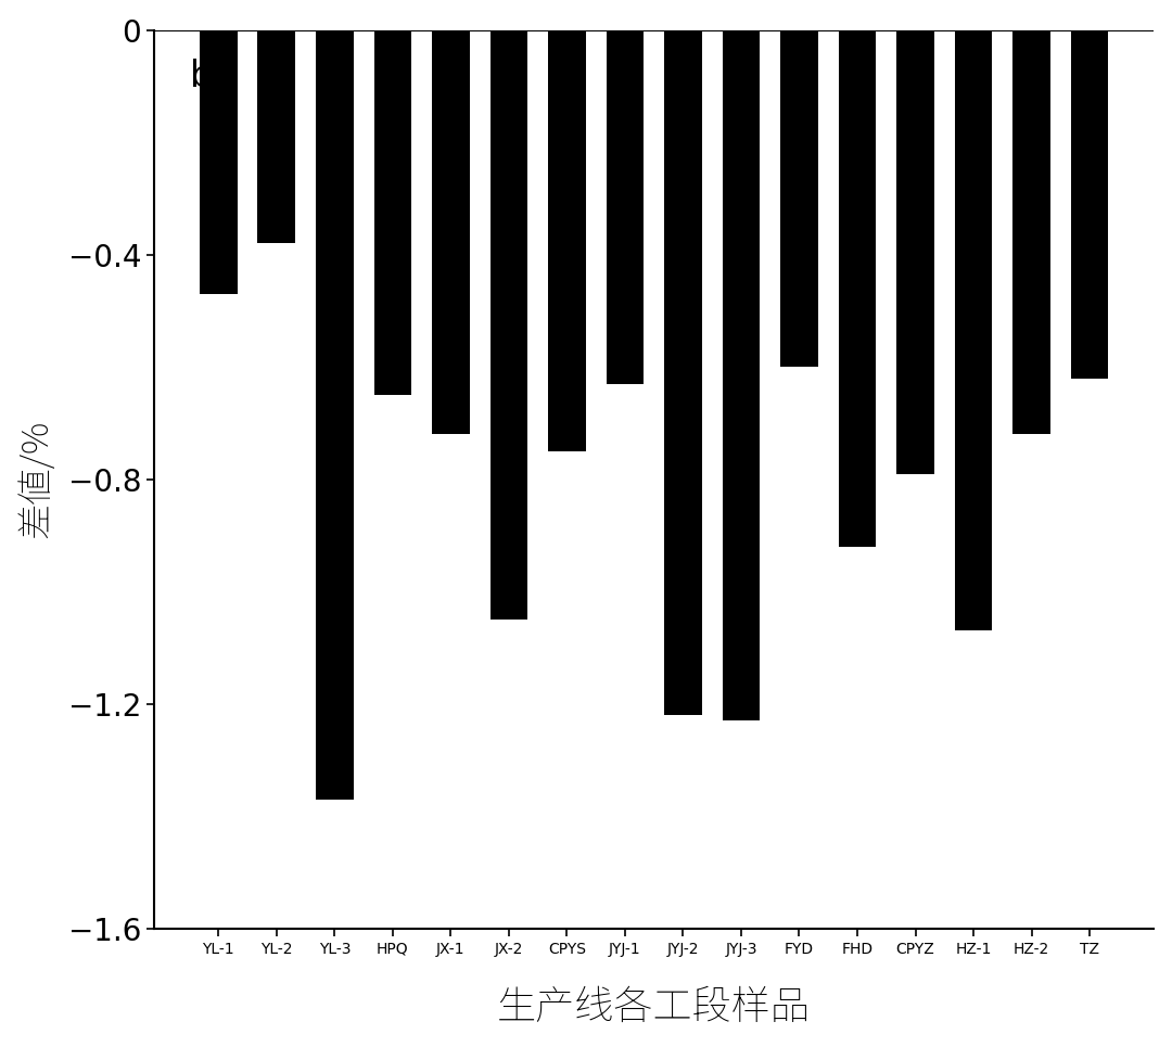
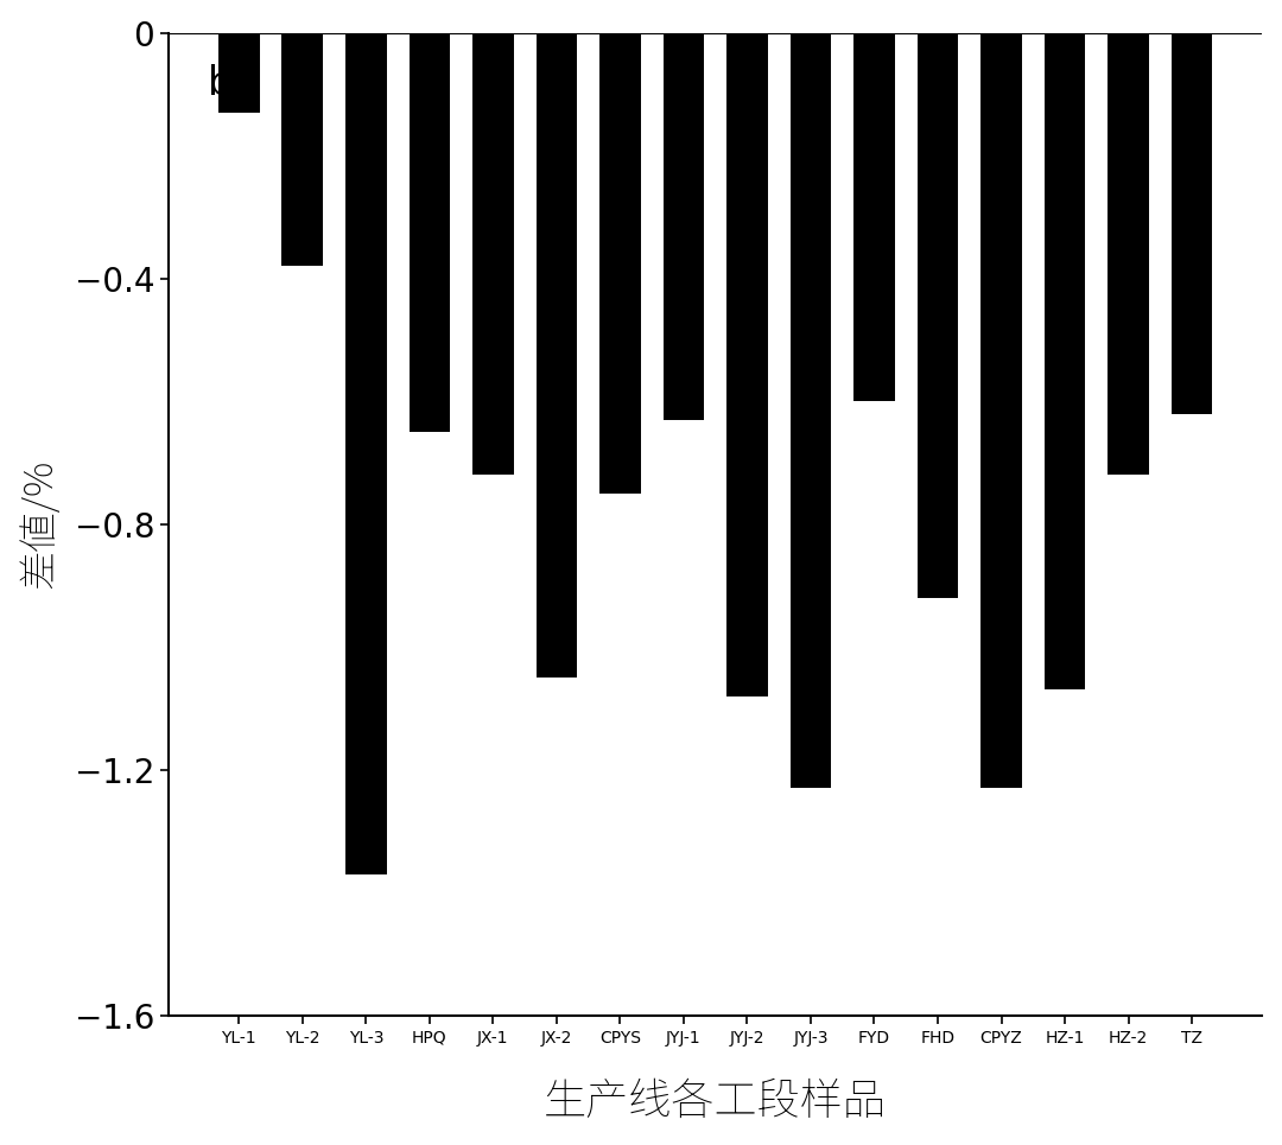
YL-1: -0.47 -> -0.13
JYJ-2: -1.22 -> -1.08
CPYZ: -0.79 -> -1.23
